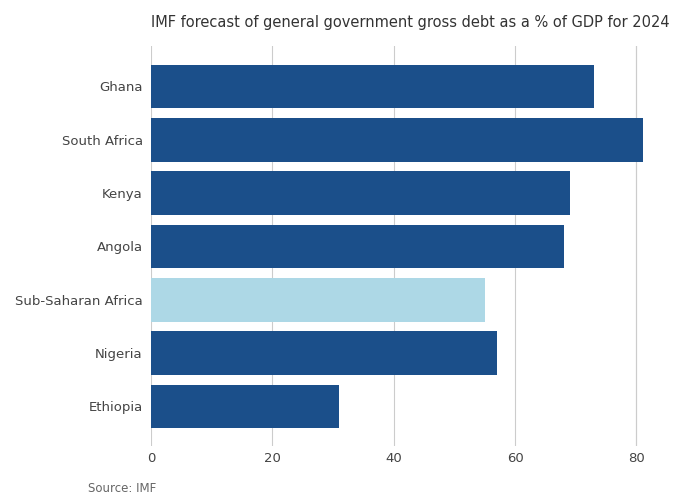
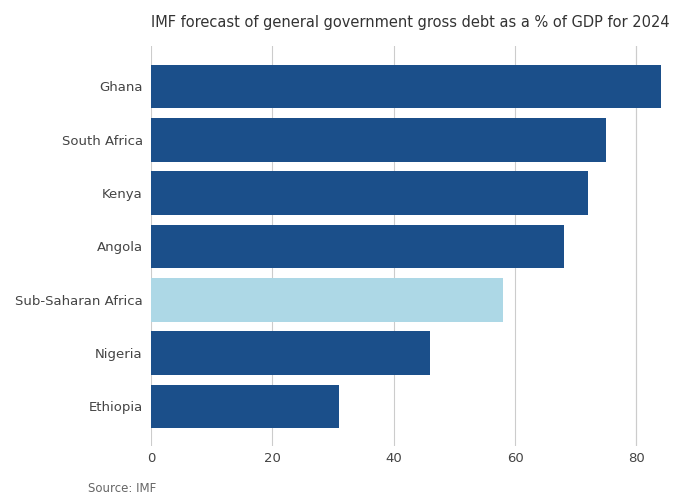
Ghana: 73 -> 84
South Africa: 81 -> 75
Kenya: 69 -> 72
Sub-Saharan Africa: 55 -> 58
Nigeria: 57 -> 46
